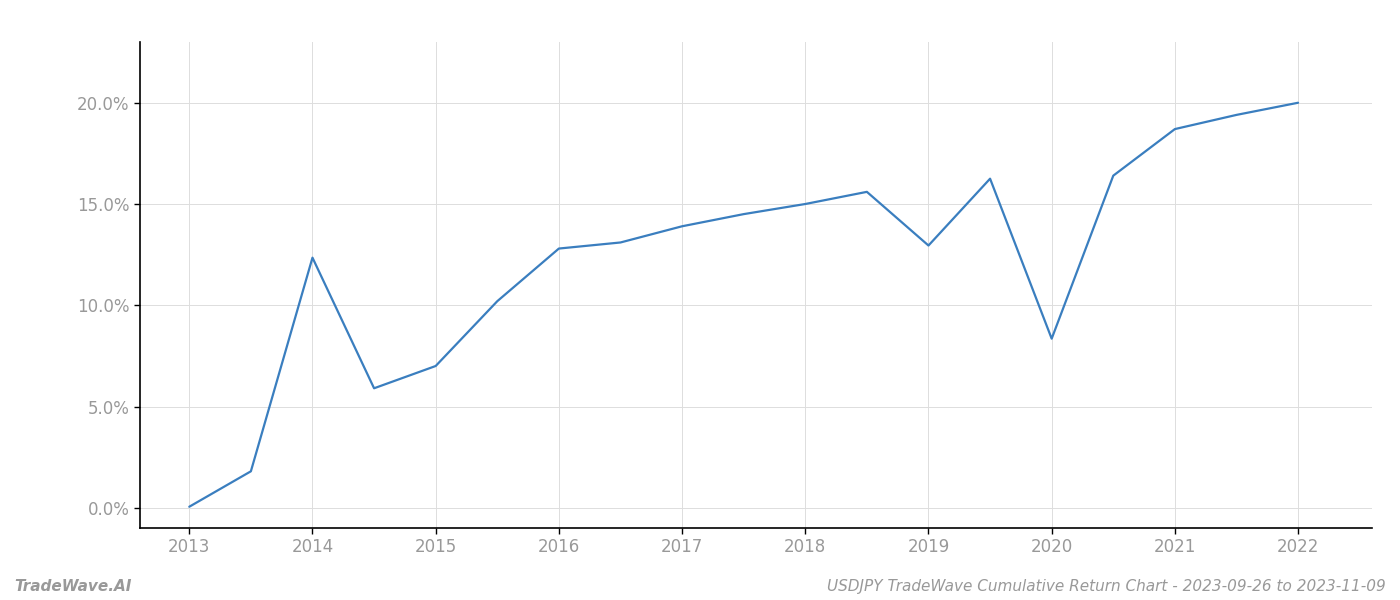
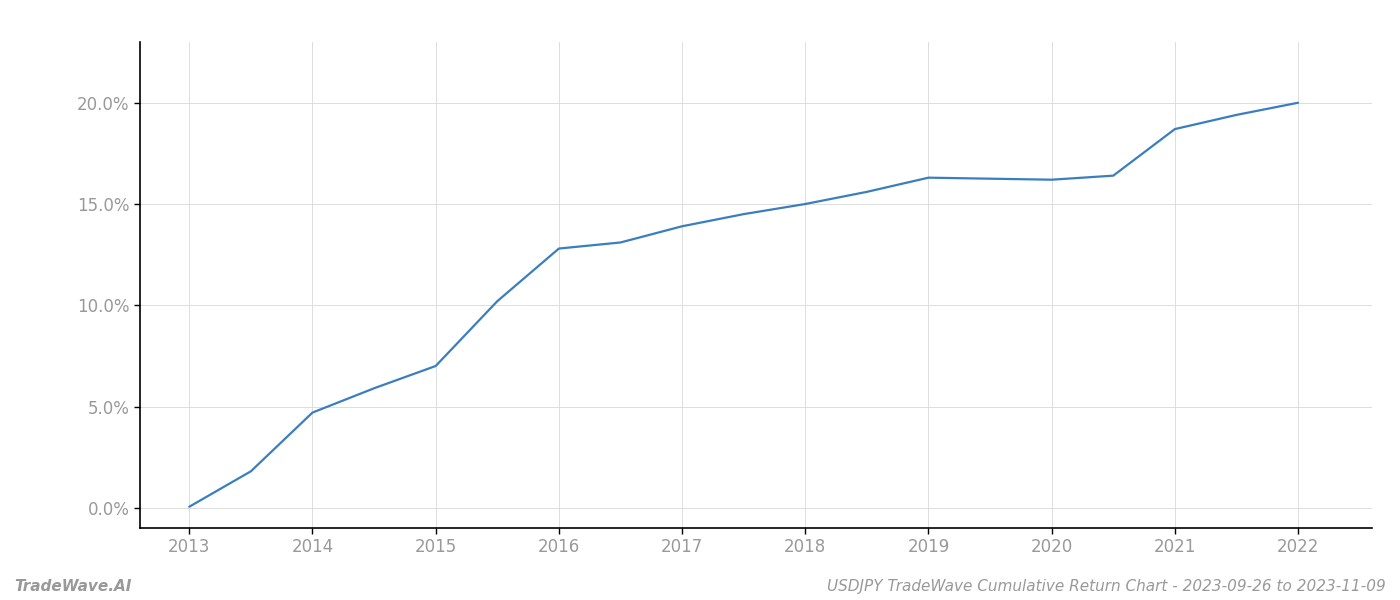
2014: 12.35% -> 4.70%
2019: 12.95% -> 16.30%
2020: 8.35% -> 16.20%
